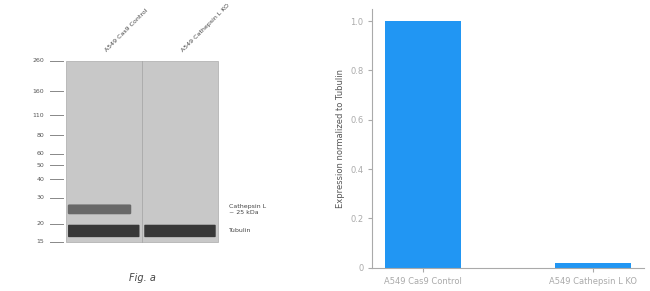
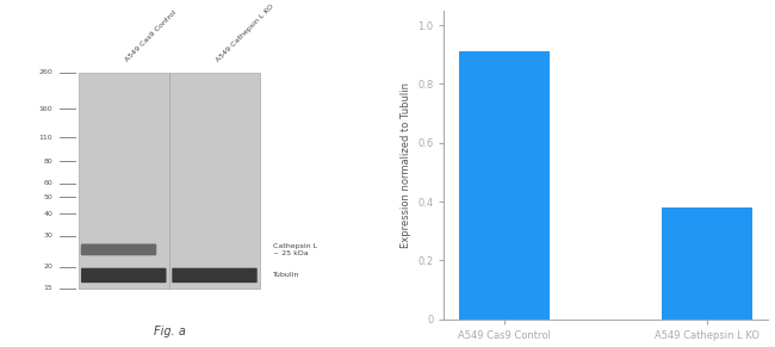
A549 Cas9 Control: 1.00 -> 0.91
A549 Cathepsin L KO: 0.02 -> 0.38
